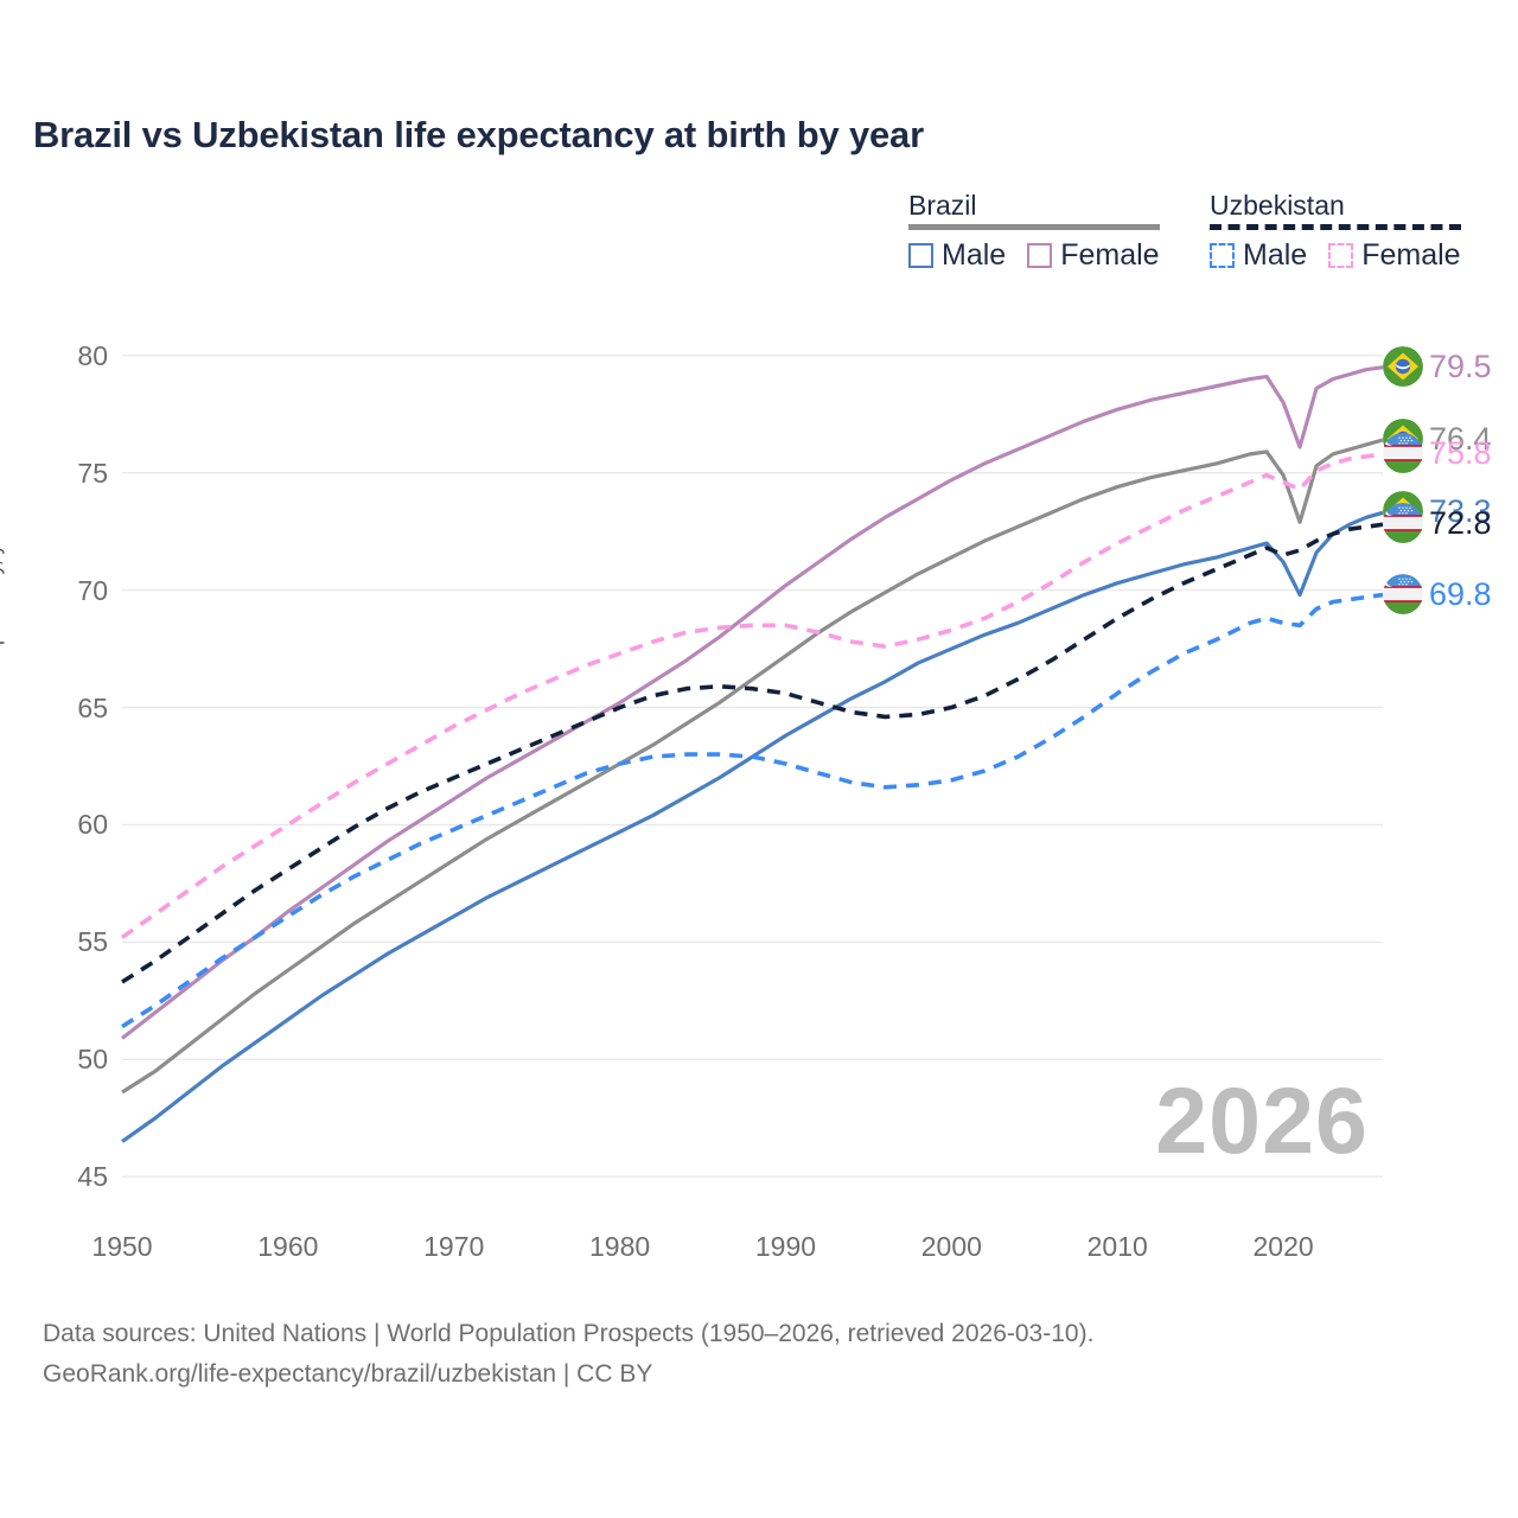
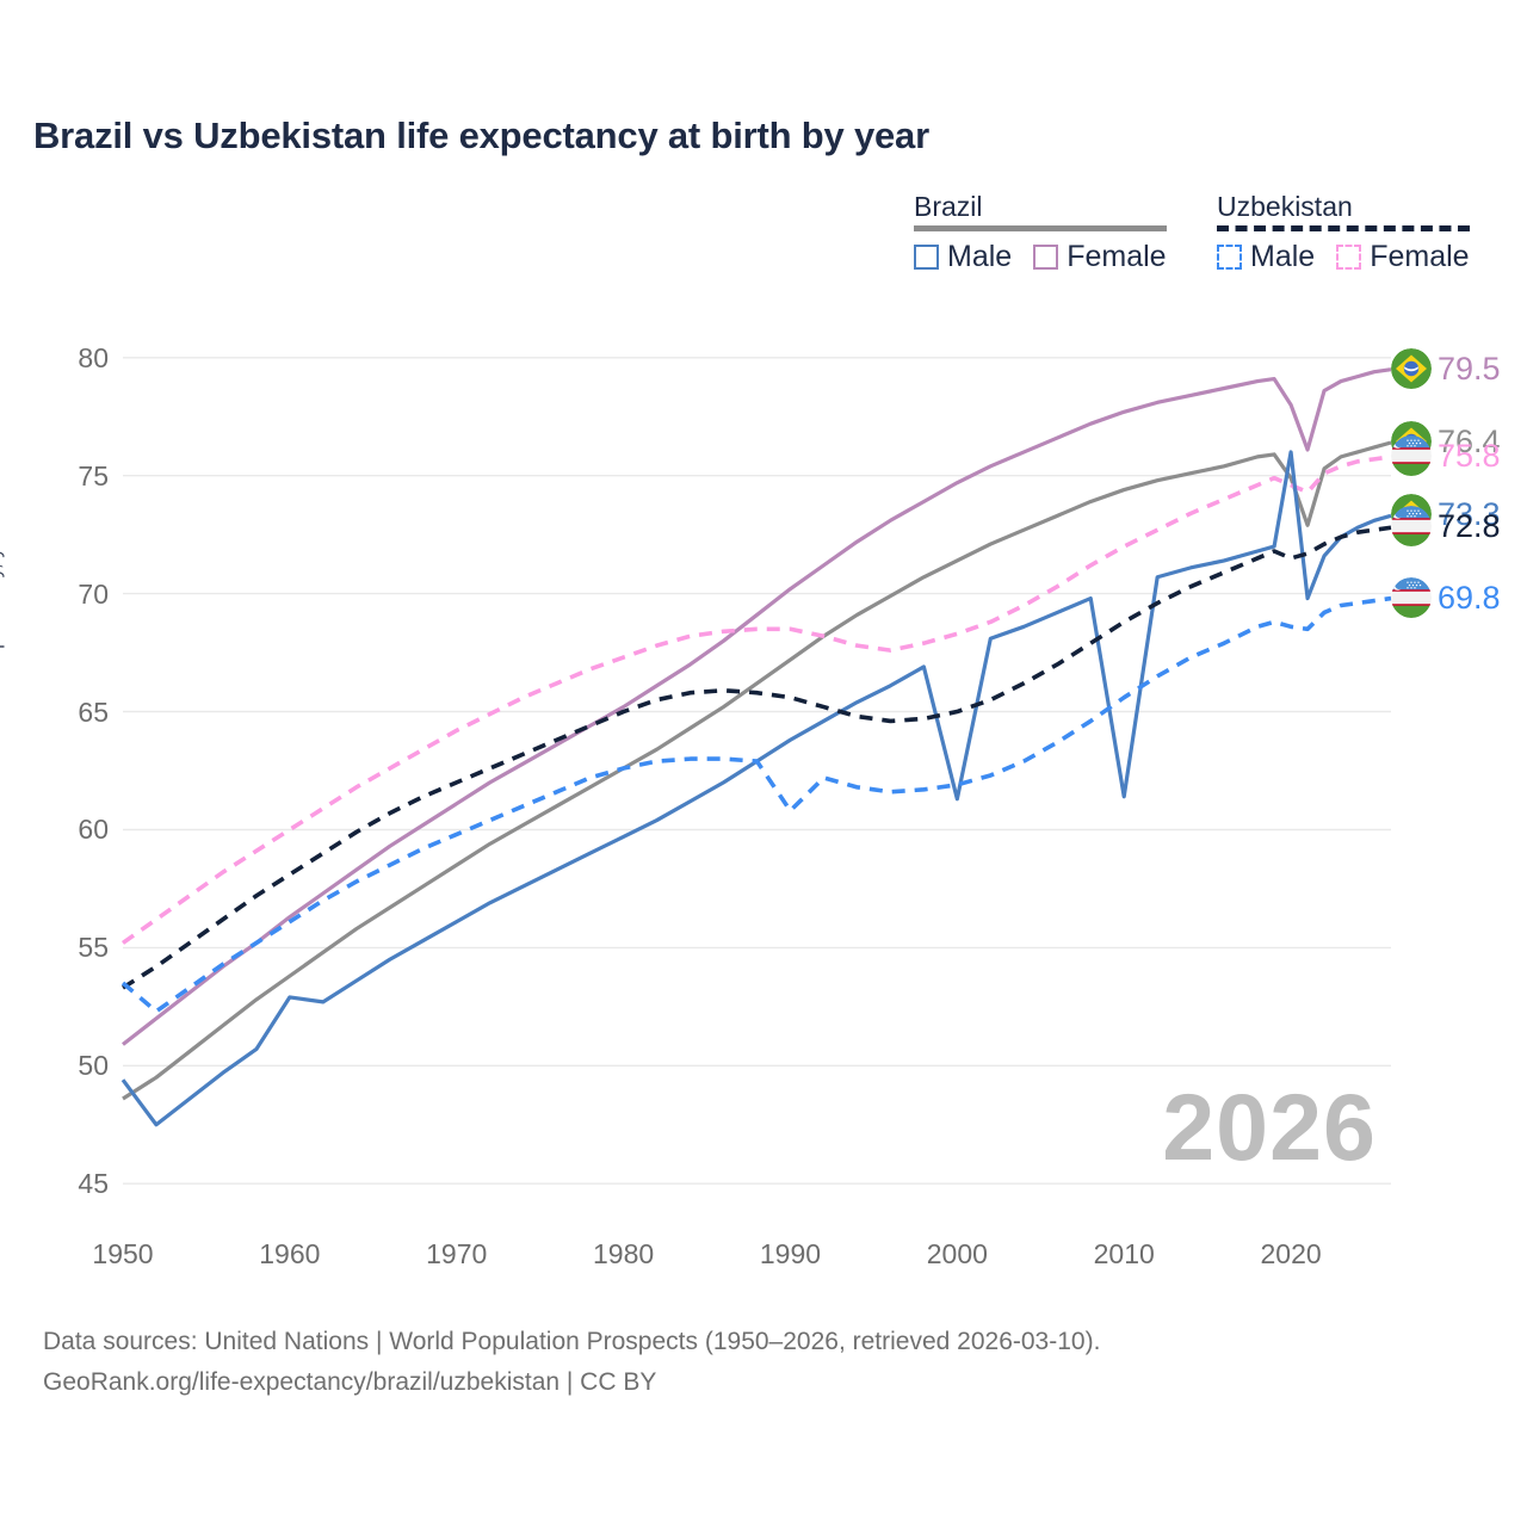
Brazil Male/1950: 46.5 -> 49.4
Uzbekistan Male/1950: 51.4 -> 53.5
Brazil Male/1960: 51.7 -> 52.9
Uzbekistan Male/1990: 62.6 -> 60.8
Brazil Male/2000: 67.5 -> 61.3
Brazil Male/2010: 70.3 -> 61.4
Brazil Male/2020: 71.2 -> 76.0
